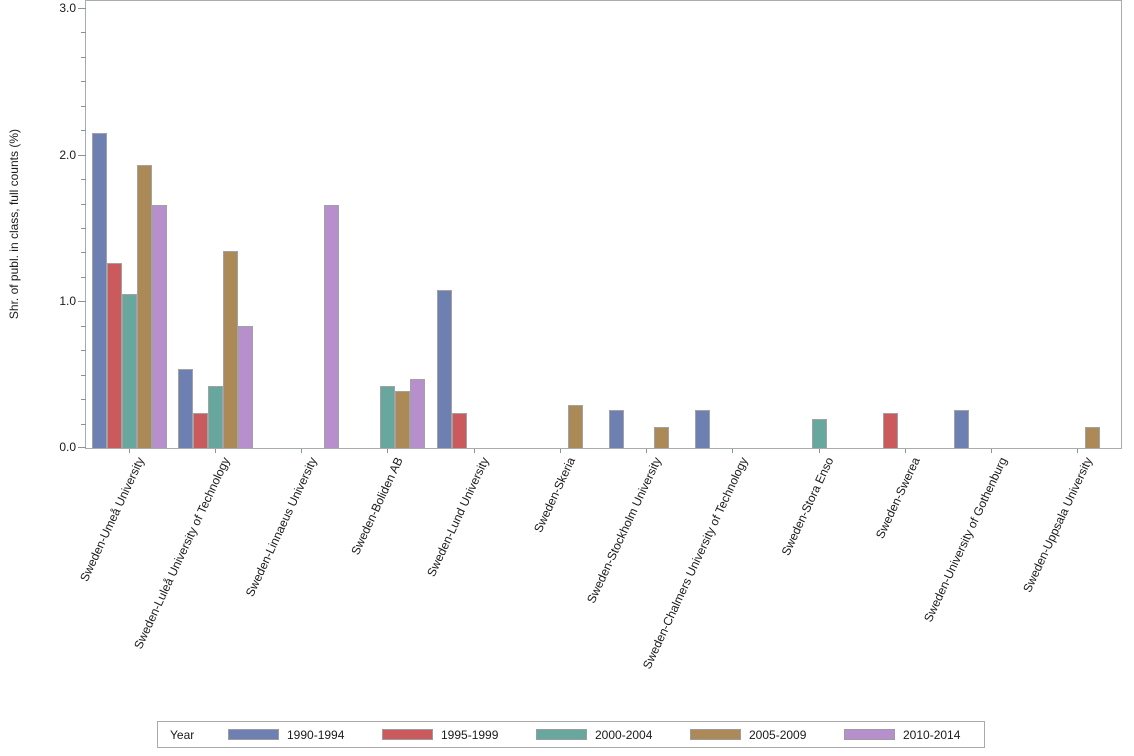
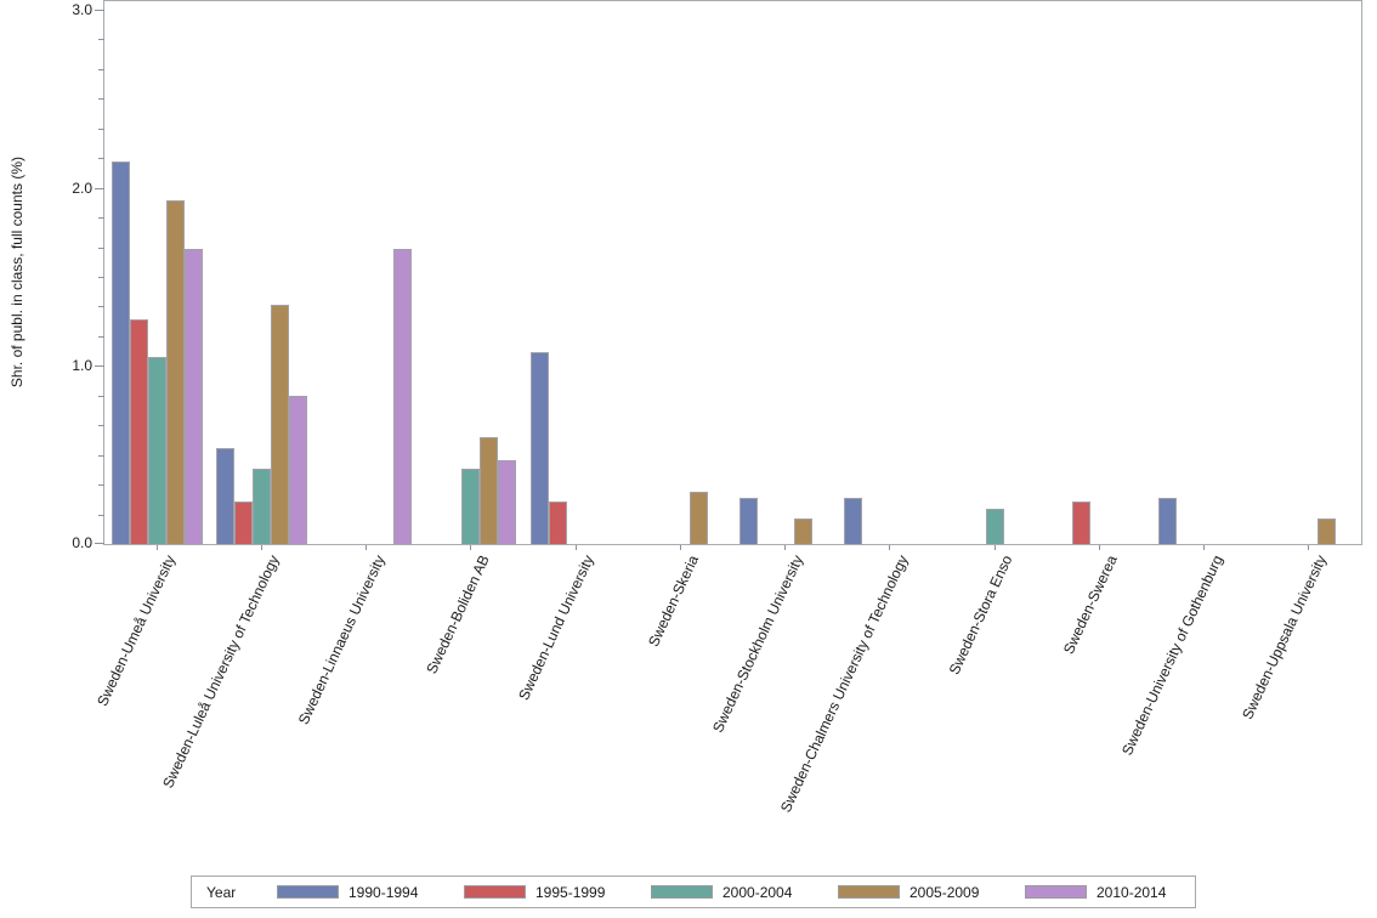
2005-2009/Sweden-Boliden AB: 0.39 -> 0.60
